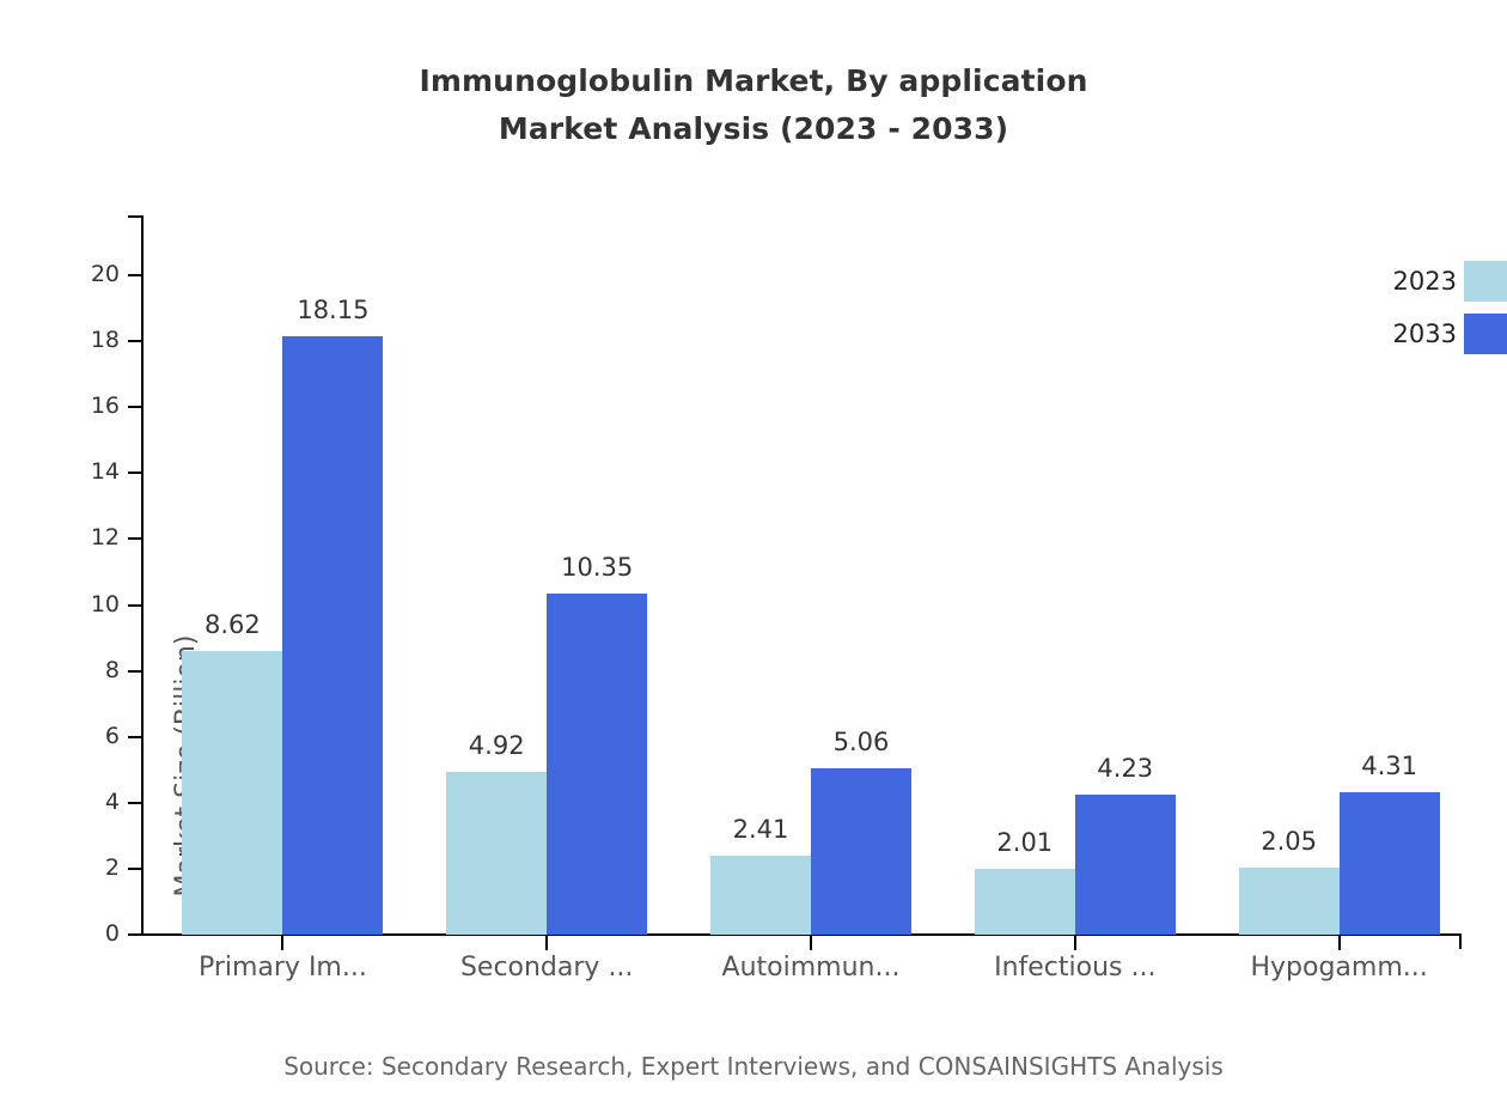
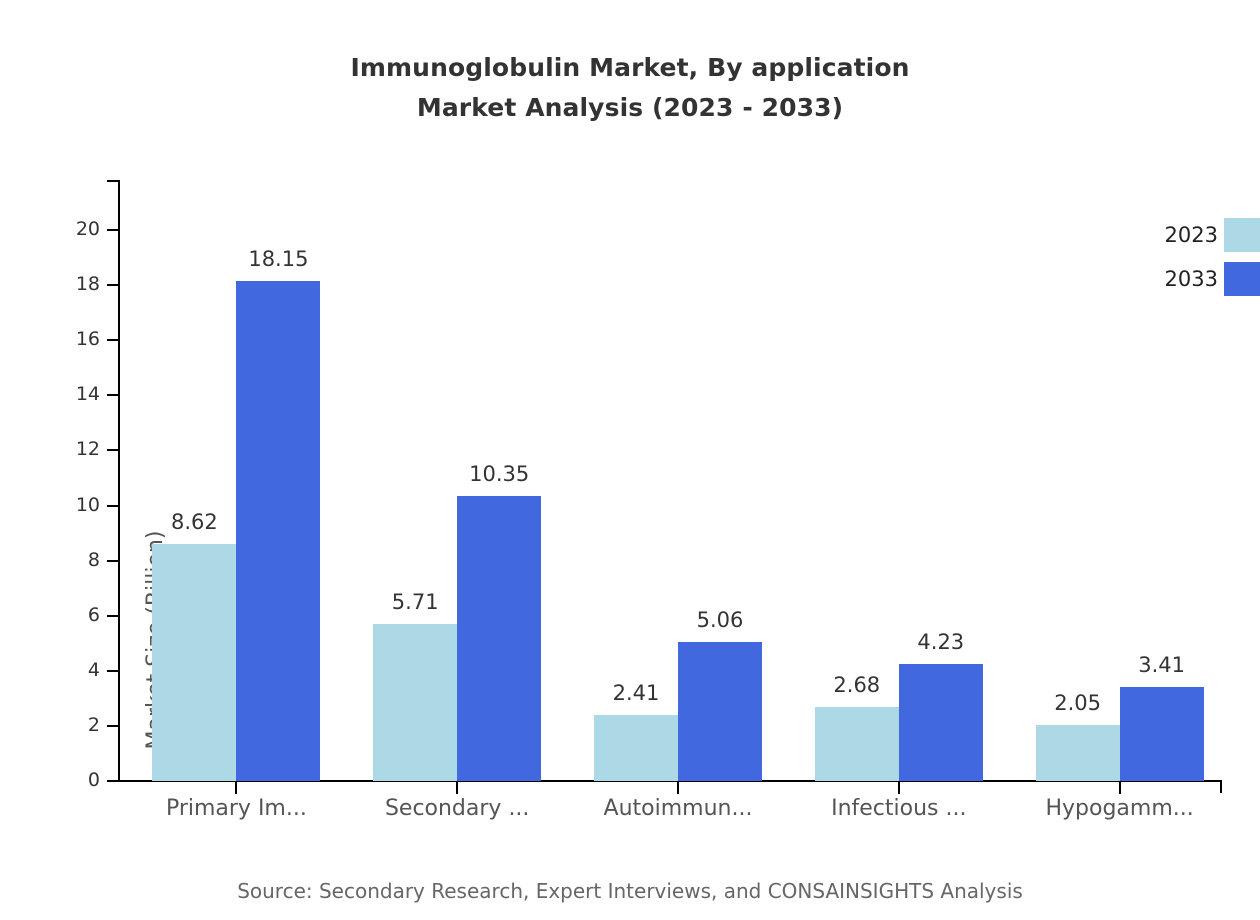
2023/Secondary ...: 4.92 -> 5.71
2023/Infectious ...: 2.01 -> 2.68
2033/Hypogamm...: 4.31 -> 3.41
